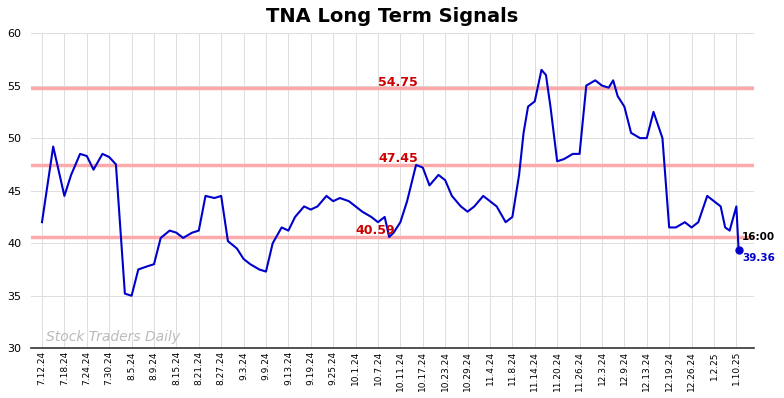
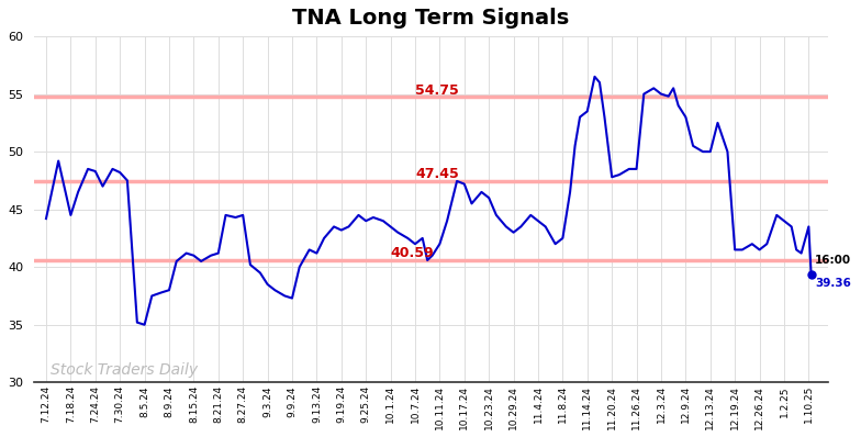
7.12.24: 42.0 -> 44.2
